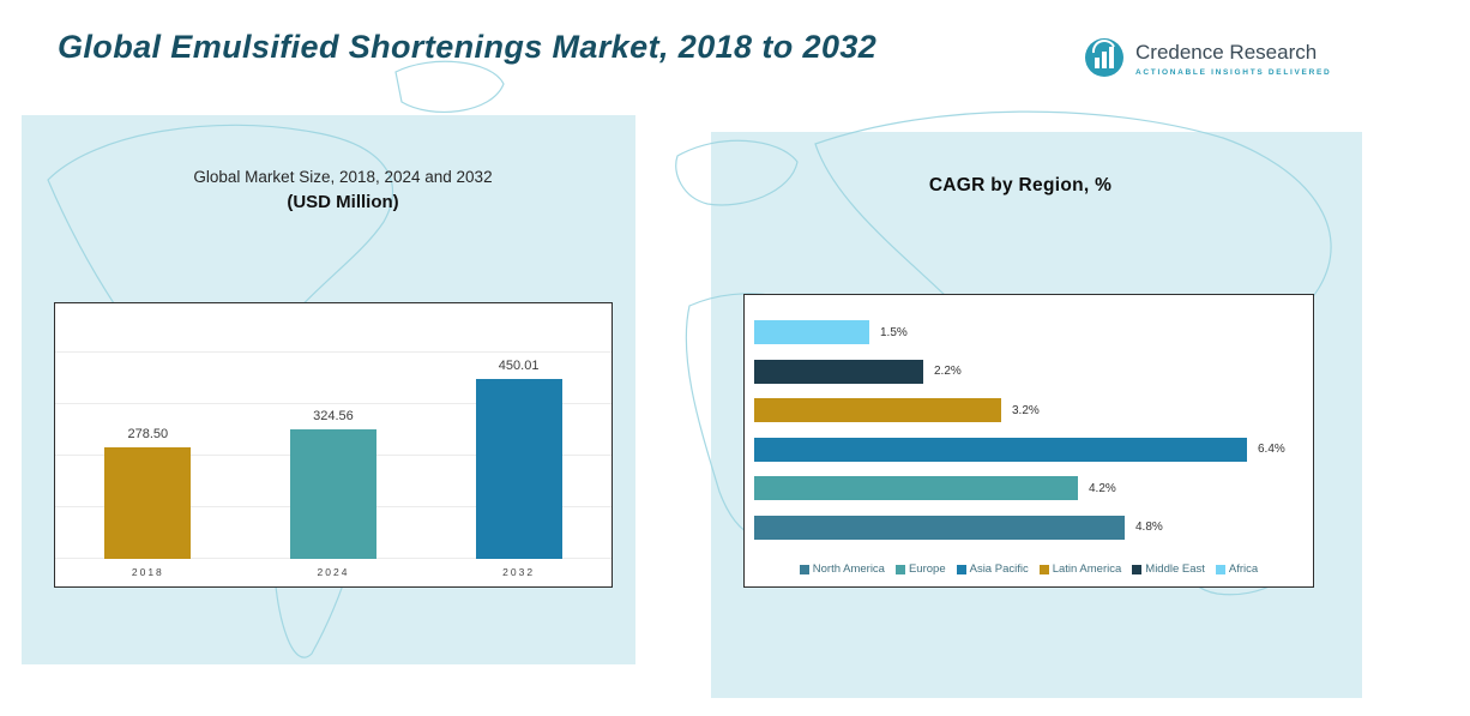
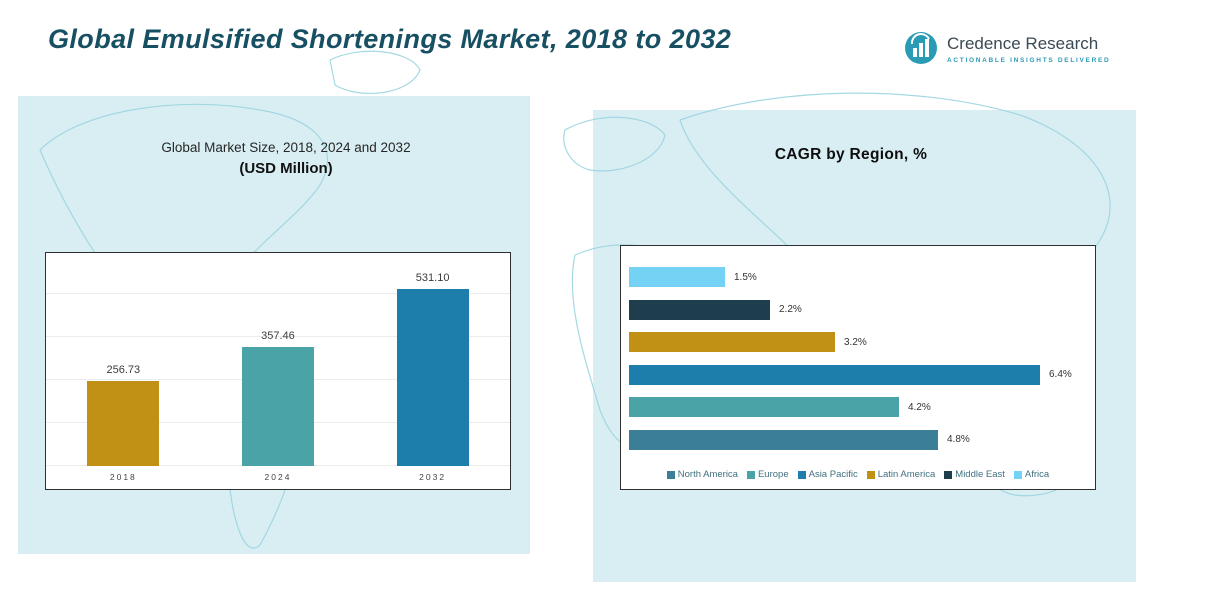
Global Market Size, 2018, 2024 and 2032/2018: 278.50 -> 256.73
Global Market Size, 2018, 2024 and 2032/2024: 324.56 -> 357.46
Global Market Size, 2018, 2024 and 2032/2032: 450.01 -> 531.10
